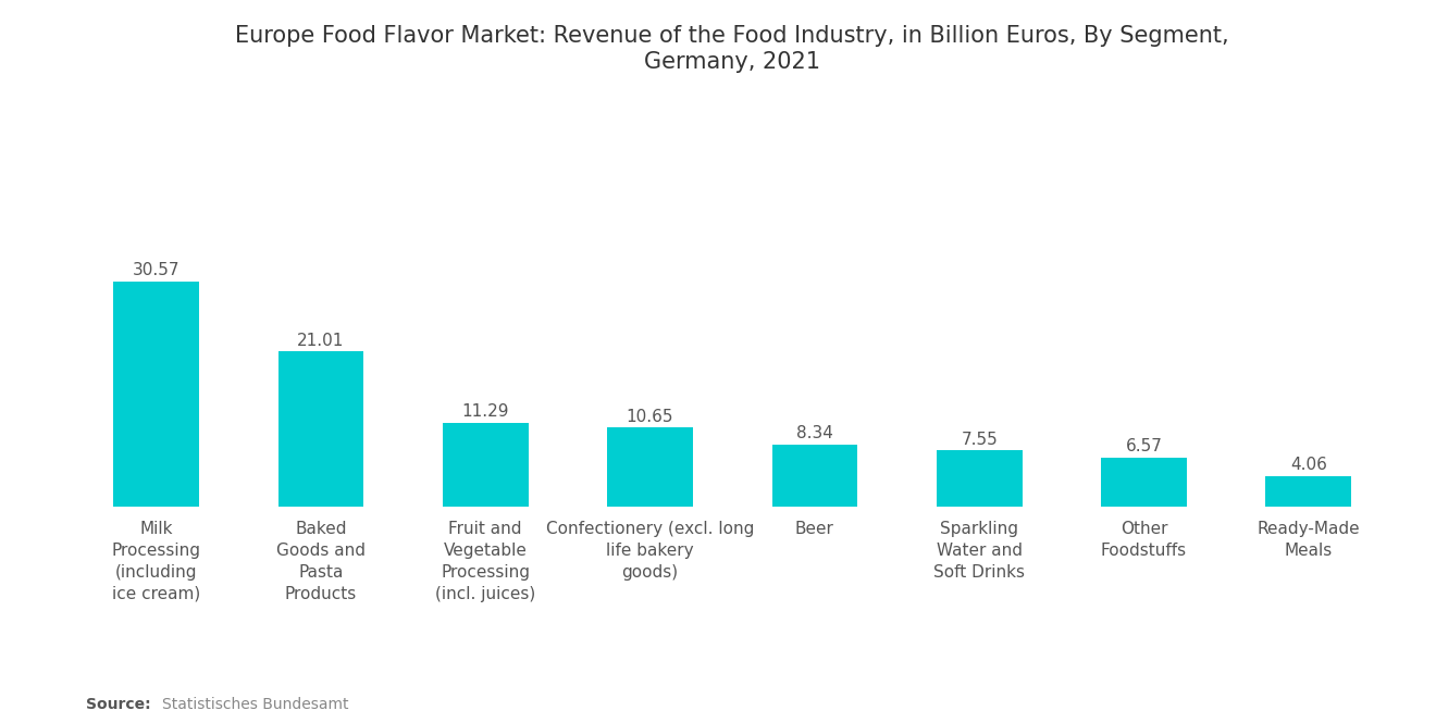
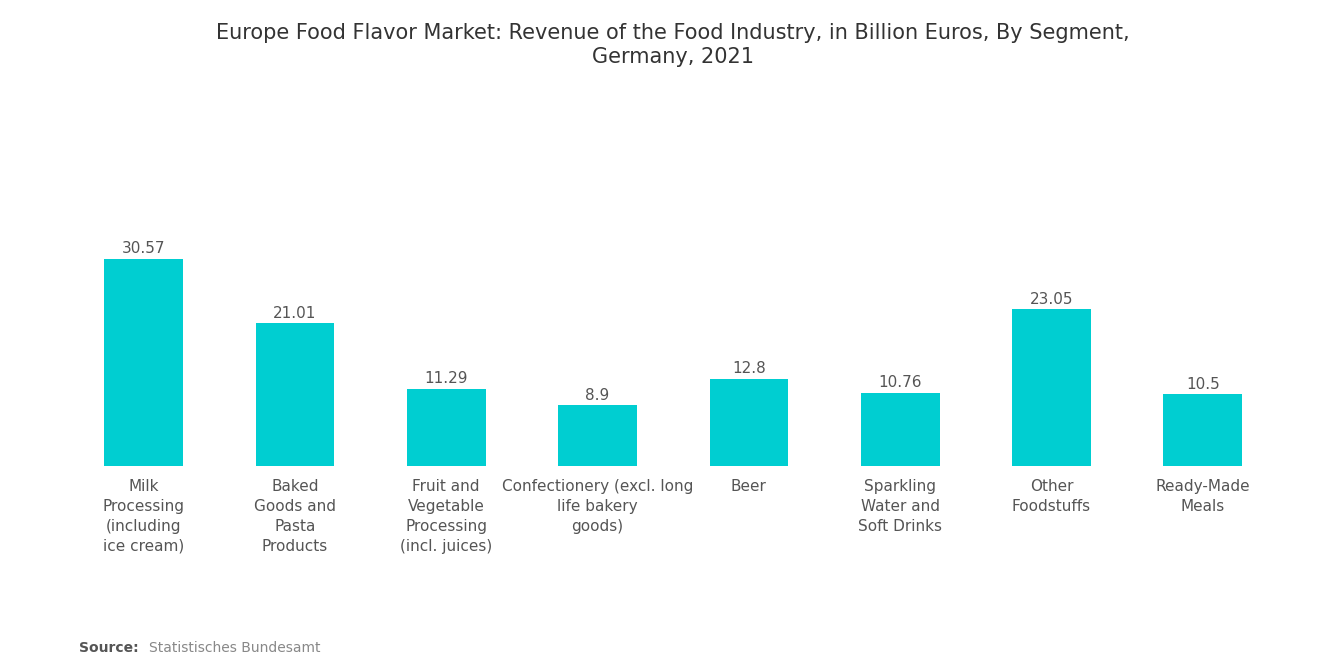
Confectionery (excl. long life bakery goods): 10.65 -> 8.9
Beer: 8.34 -> 12.8
Sparkling Water and Soft Drinks: 7.55 -> 10.76
Other Foodstuffs: 6.57 -> 23.05
Ready-Made Meals: 4.06 -> 10.5
